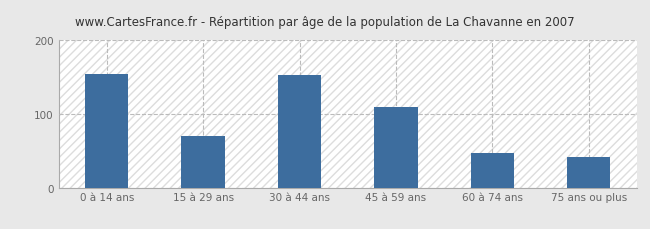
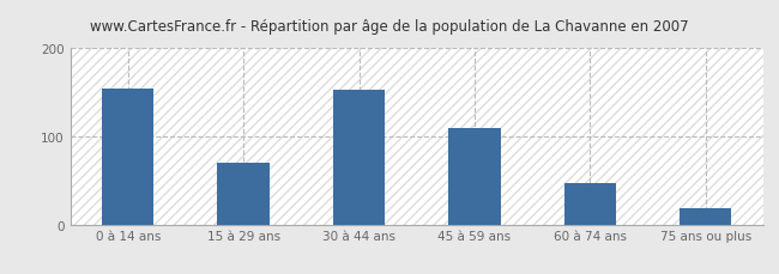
75 ans ou plus: 42 -> 18
